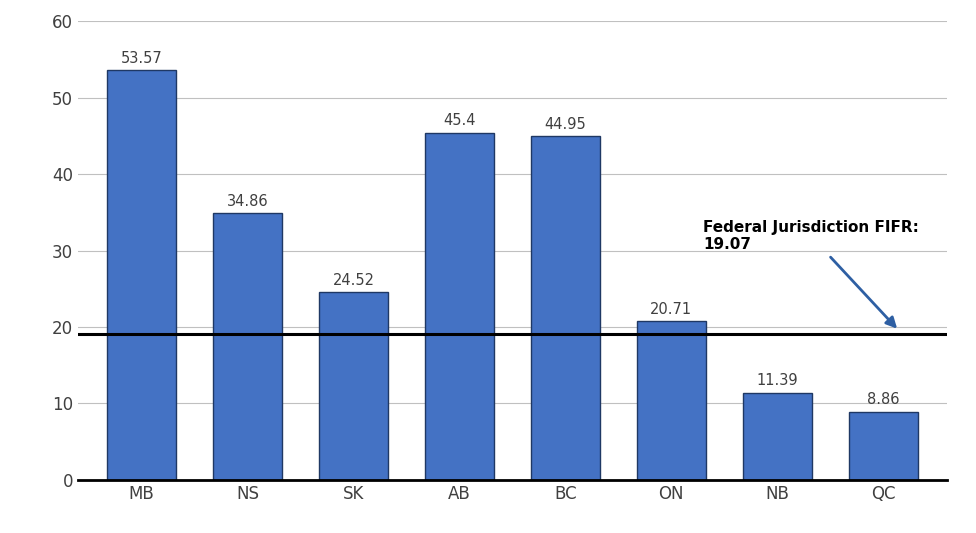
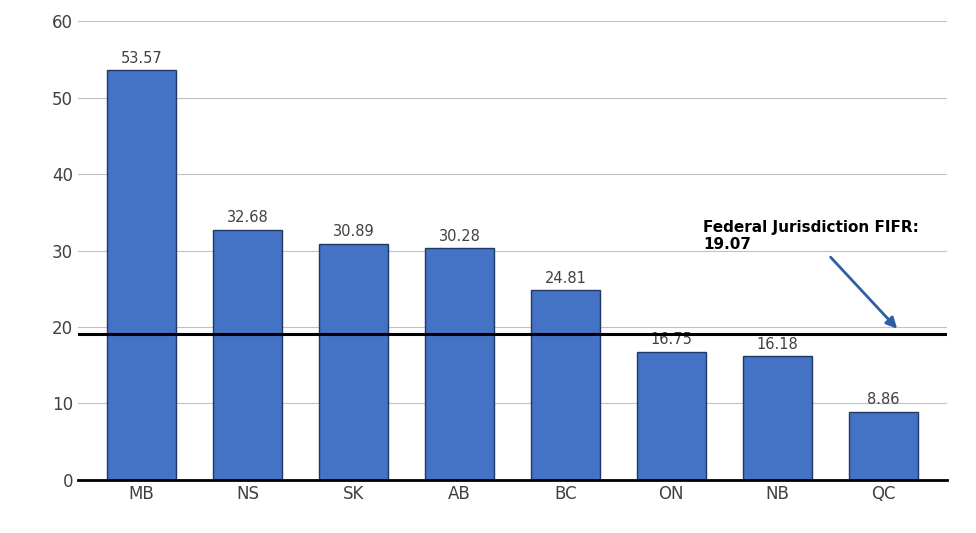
NS: 34.86 -> 32.68
SK: 24.52 -> 30.89
AB: 45.4 -> 30.28
BC: 44.95 -> 24.81
ON: 20.71 -> 16.75
NB: 11.39 -> 16.18
